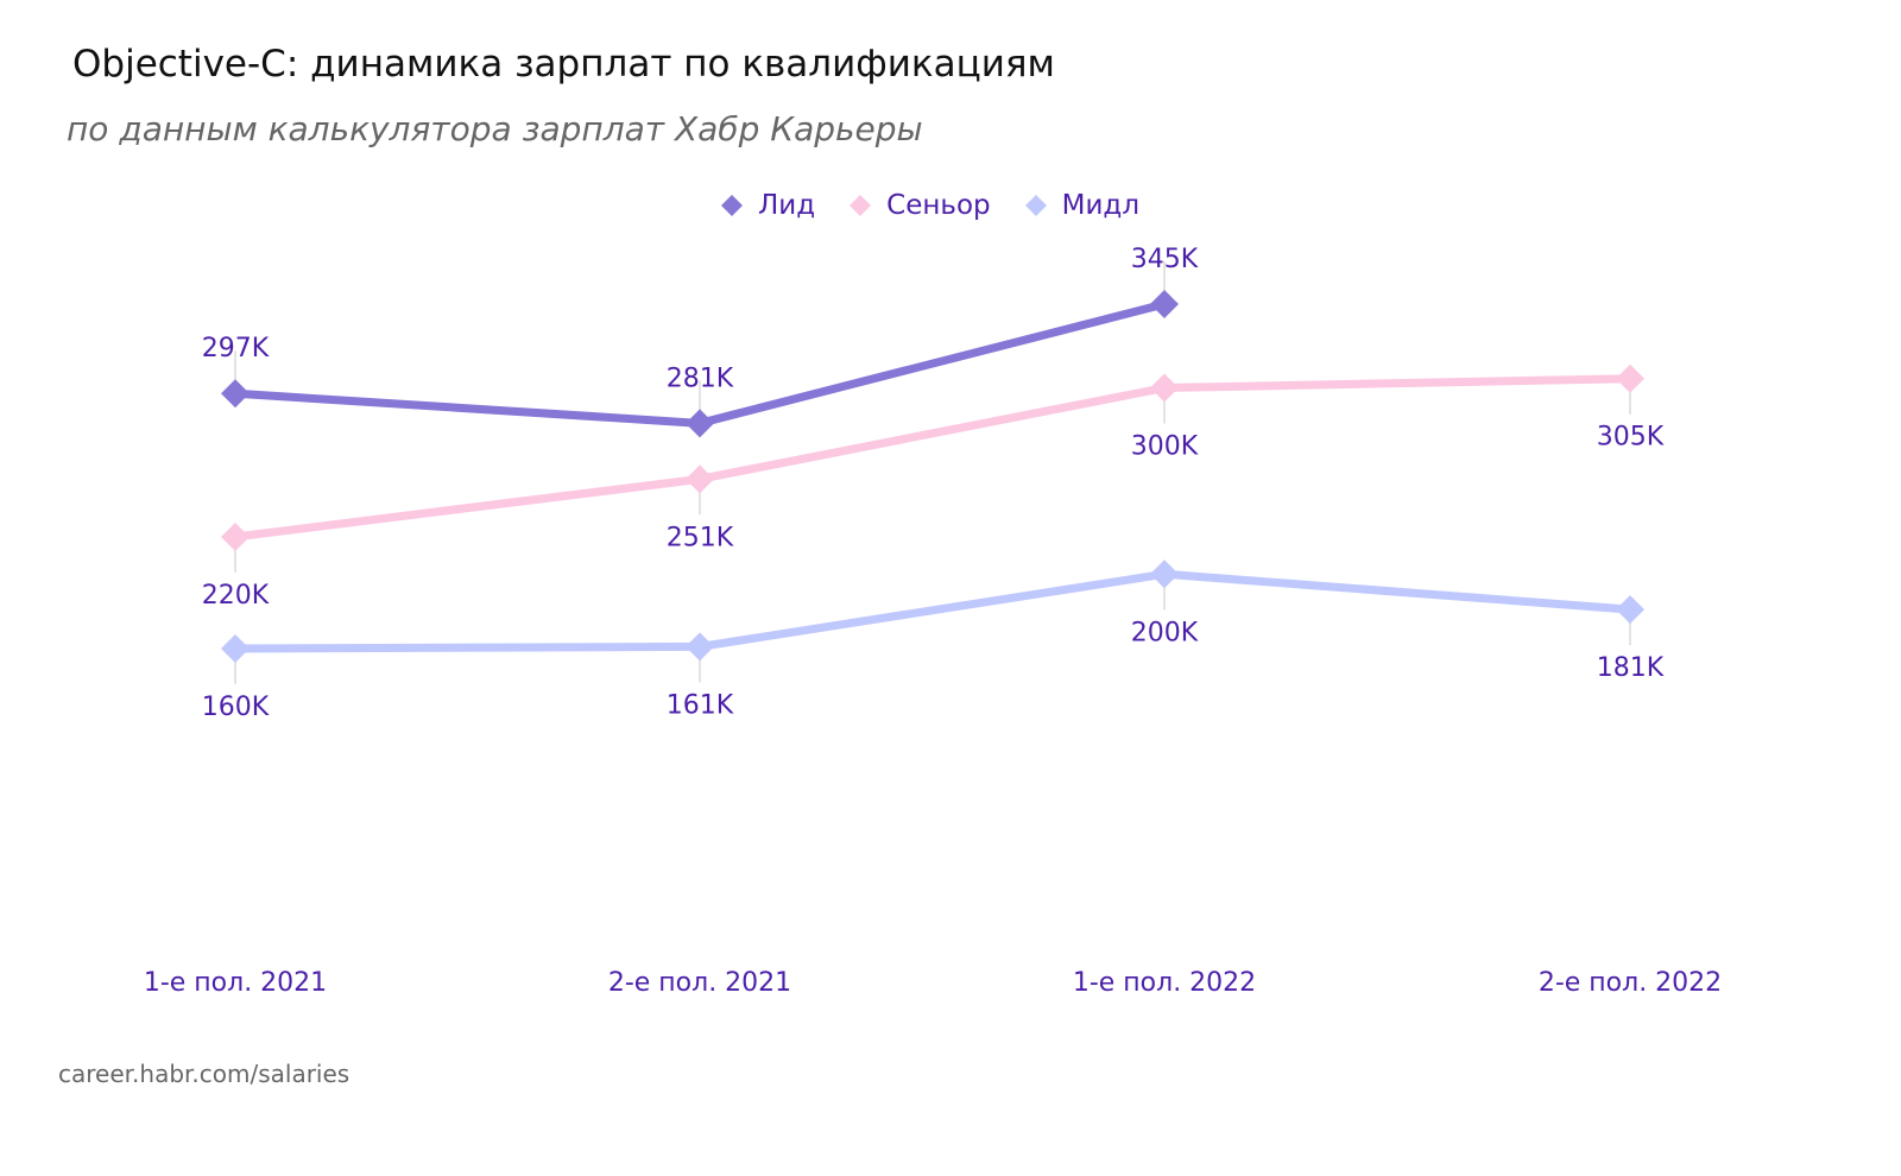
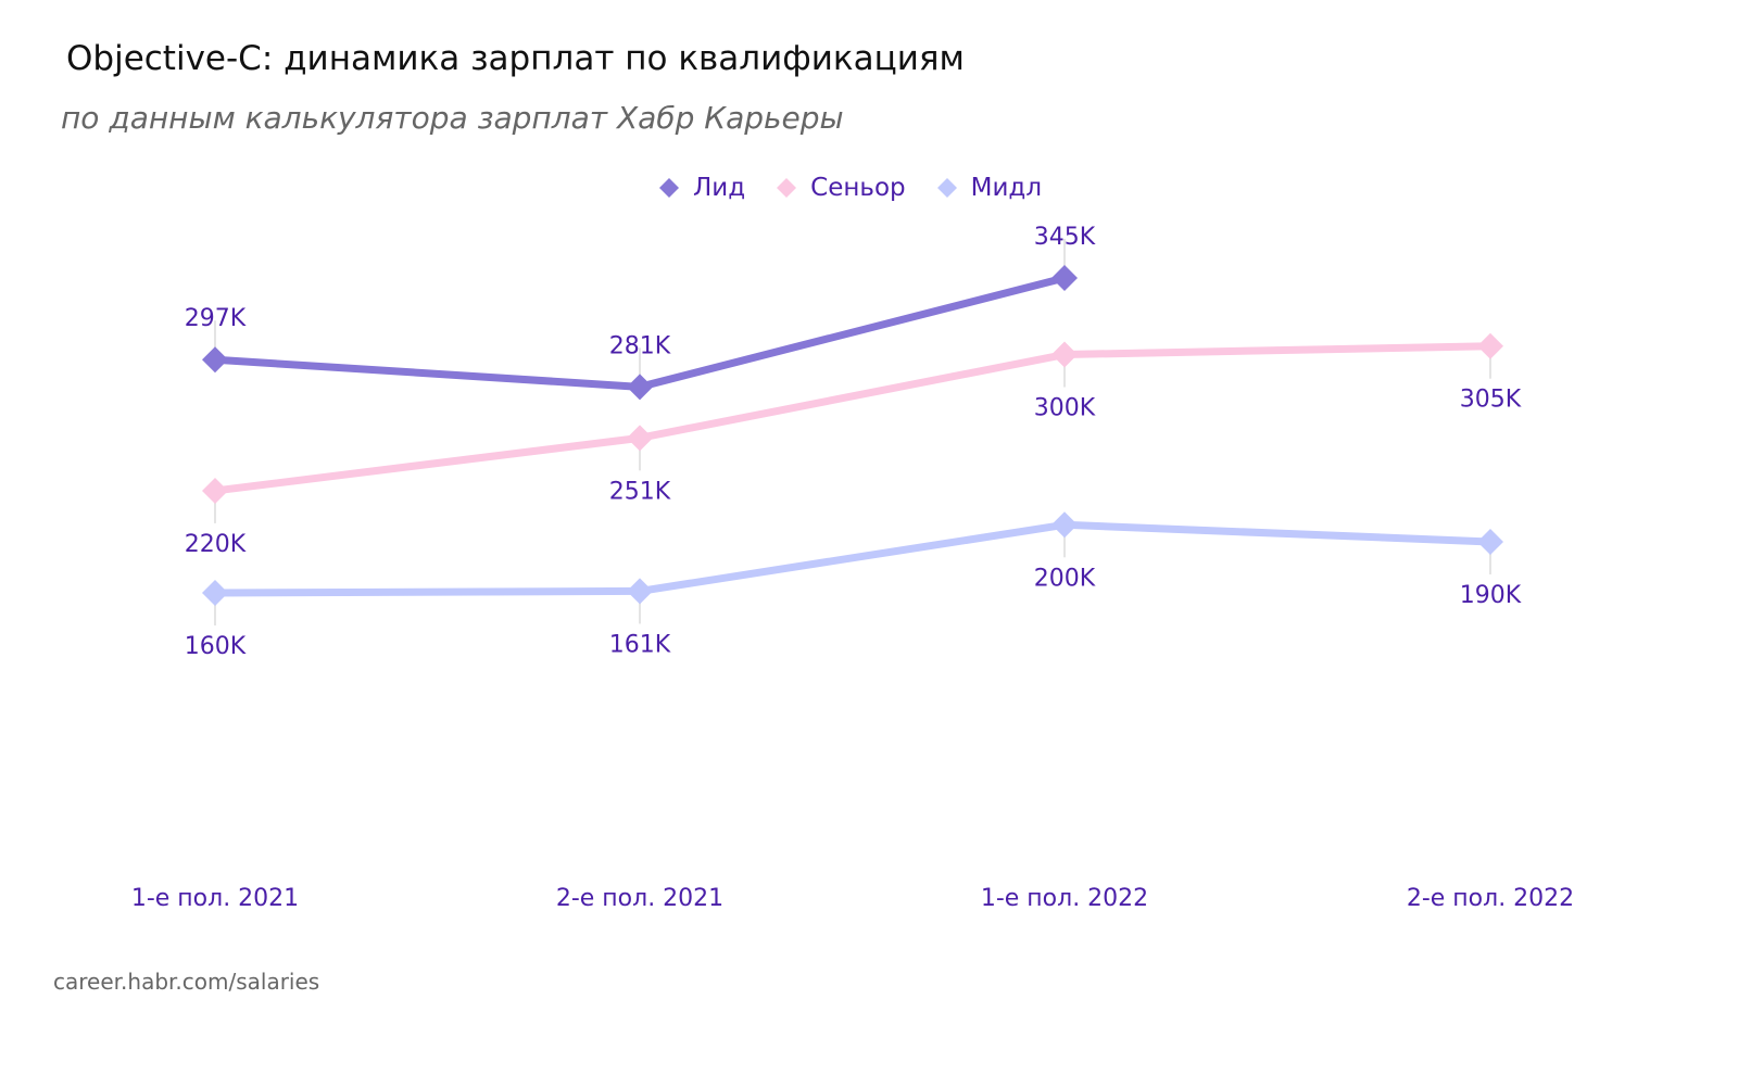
Мидл/2-е пол. 2022: 181K -> 190K
